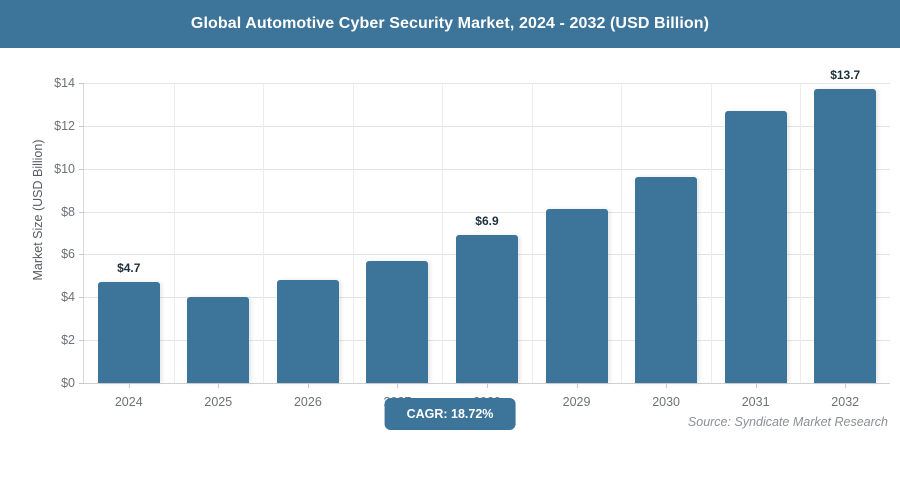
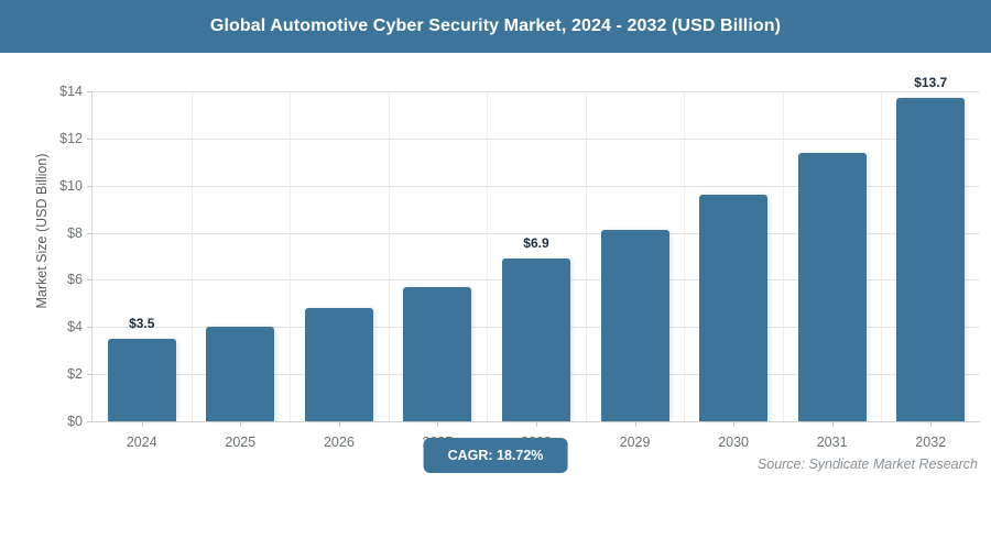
2024: $4.7 -> $3.5
2031: $12.7 -> $11.4
